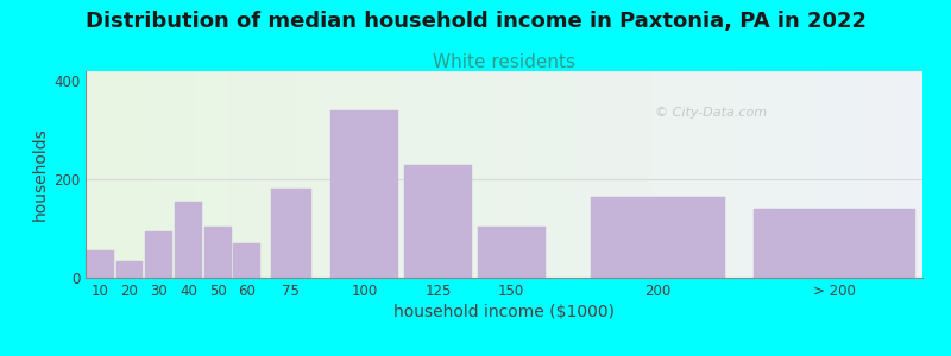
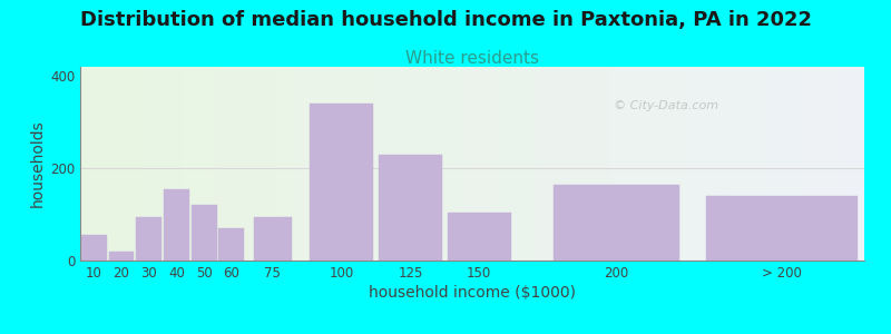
20: 35 -> 20
50: 105 -> 120
75: 180 -> 95
